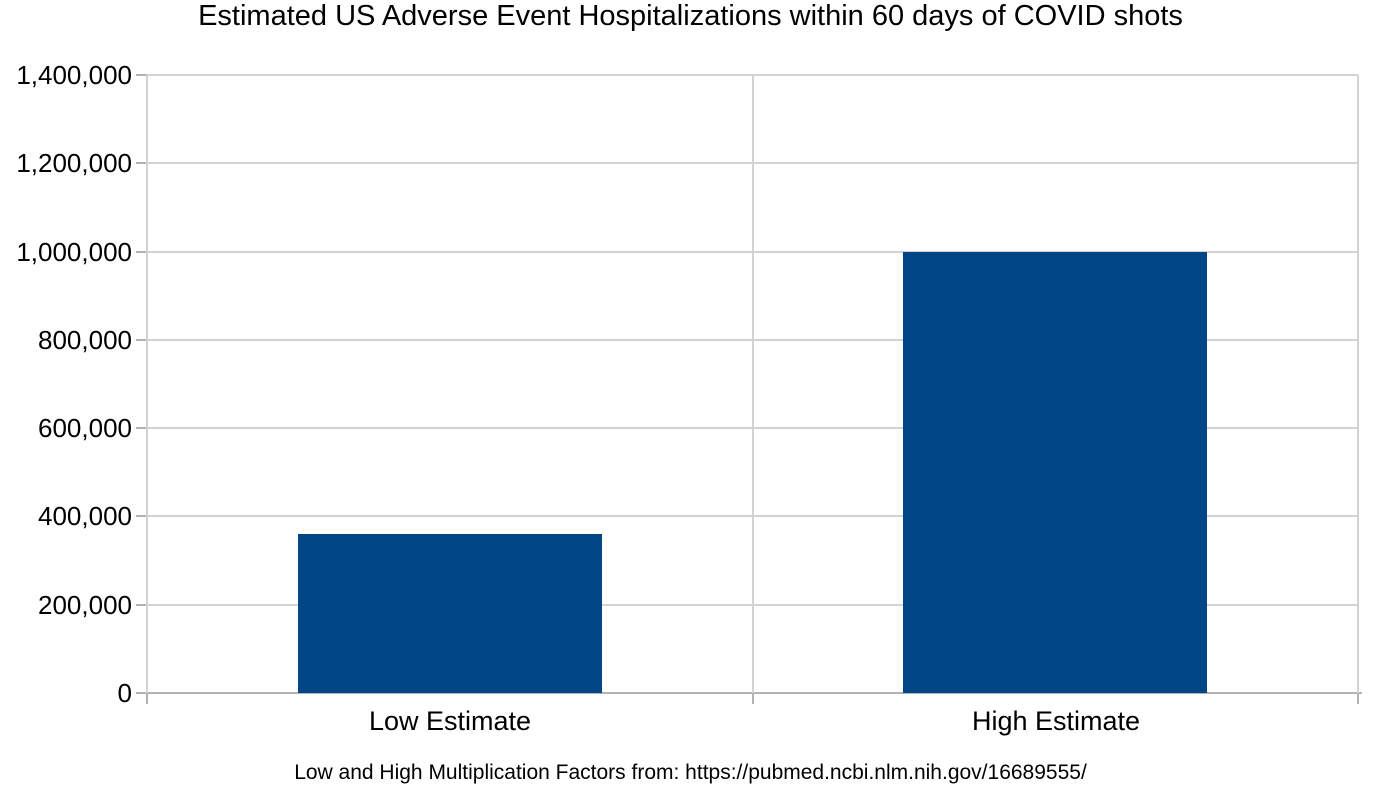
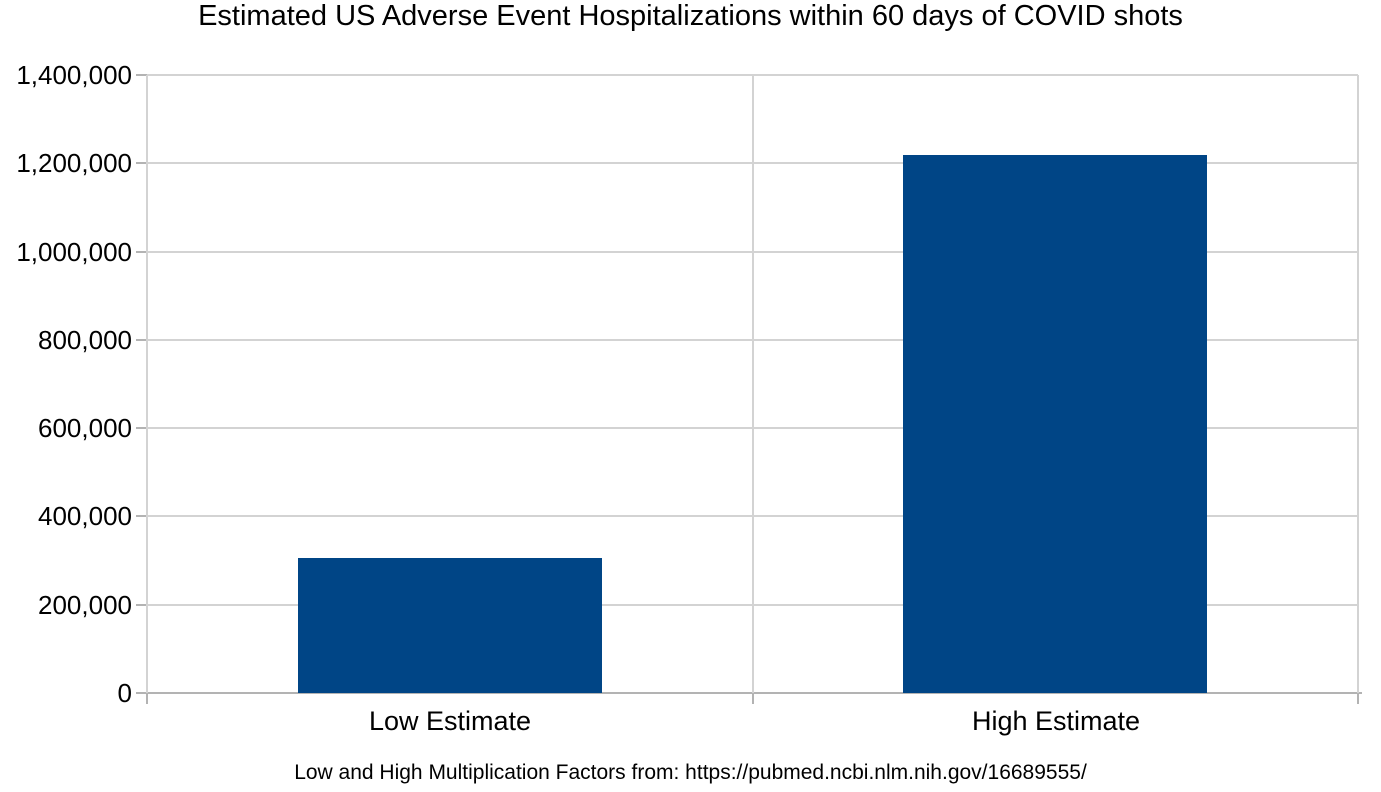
Low Estimate: 360000 -> 300000
High Estimate: 1000000 -> 1220000
